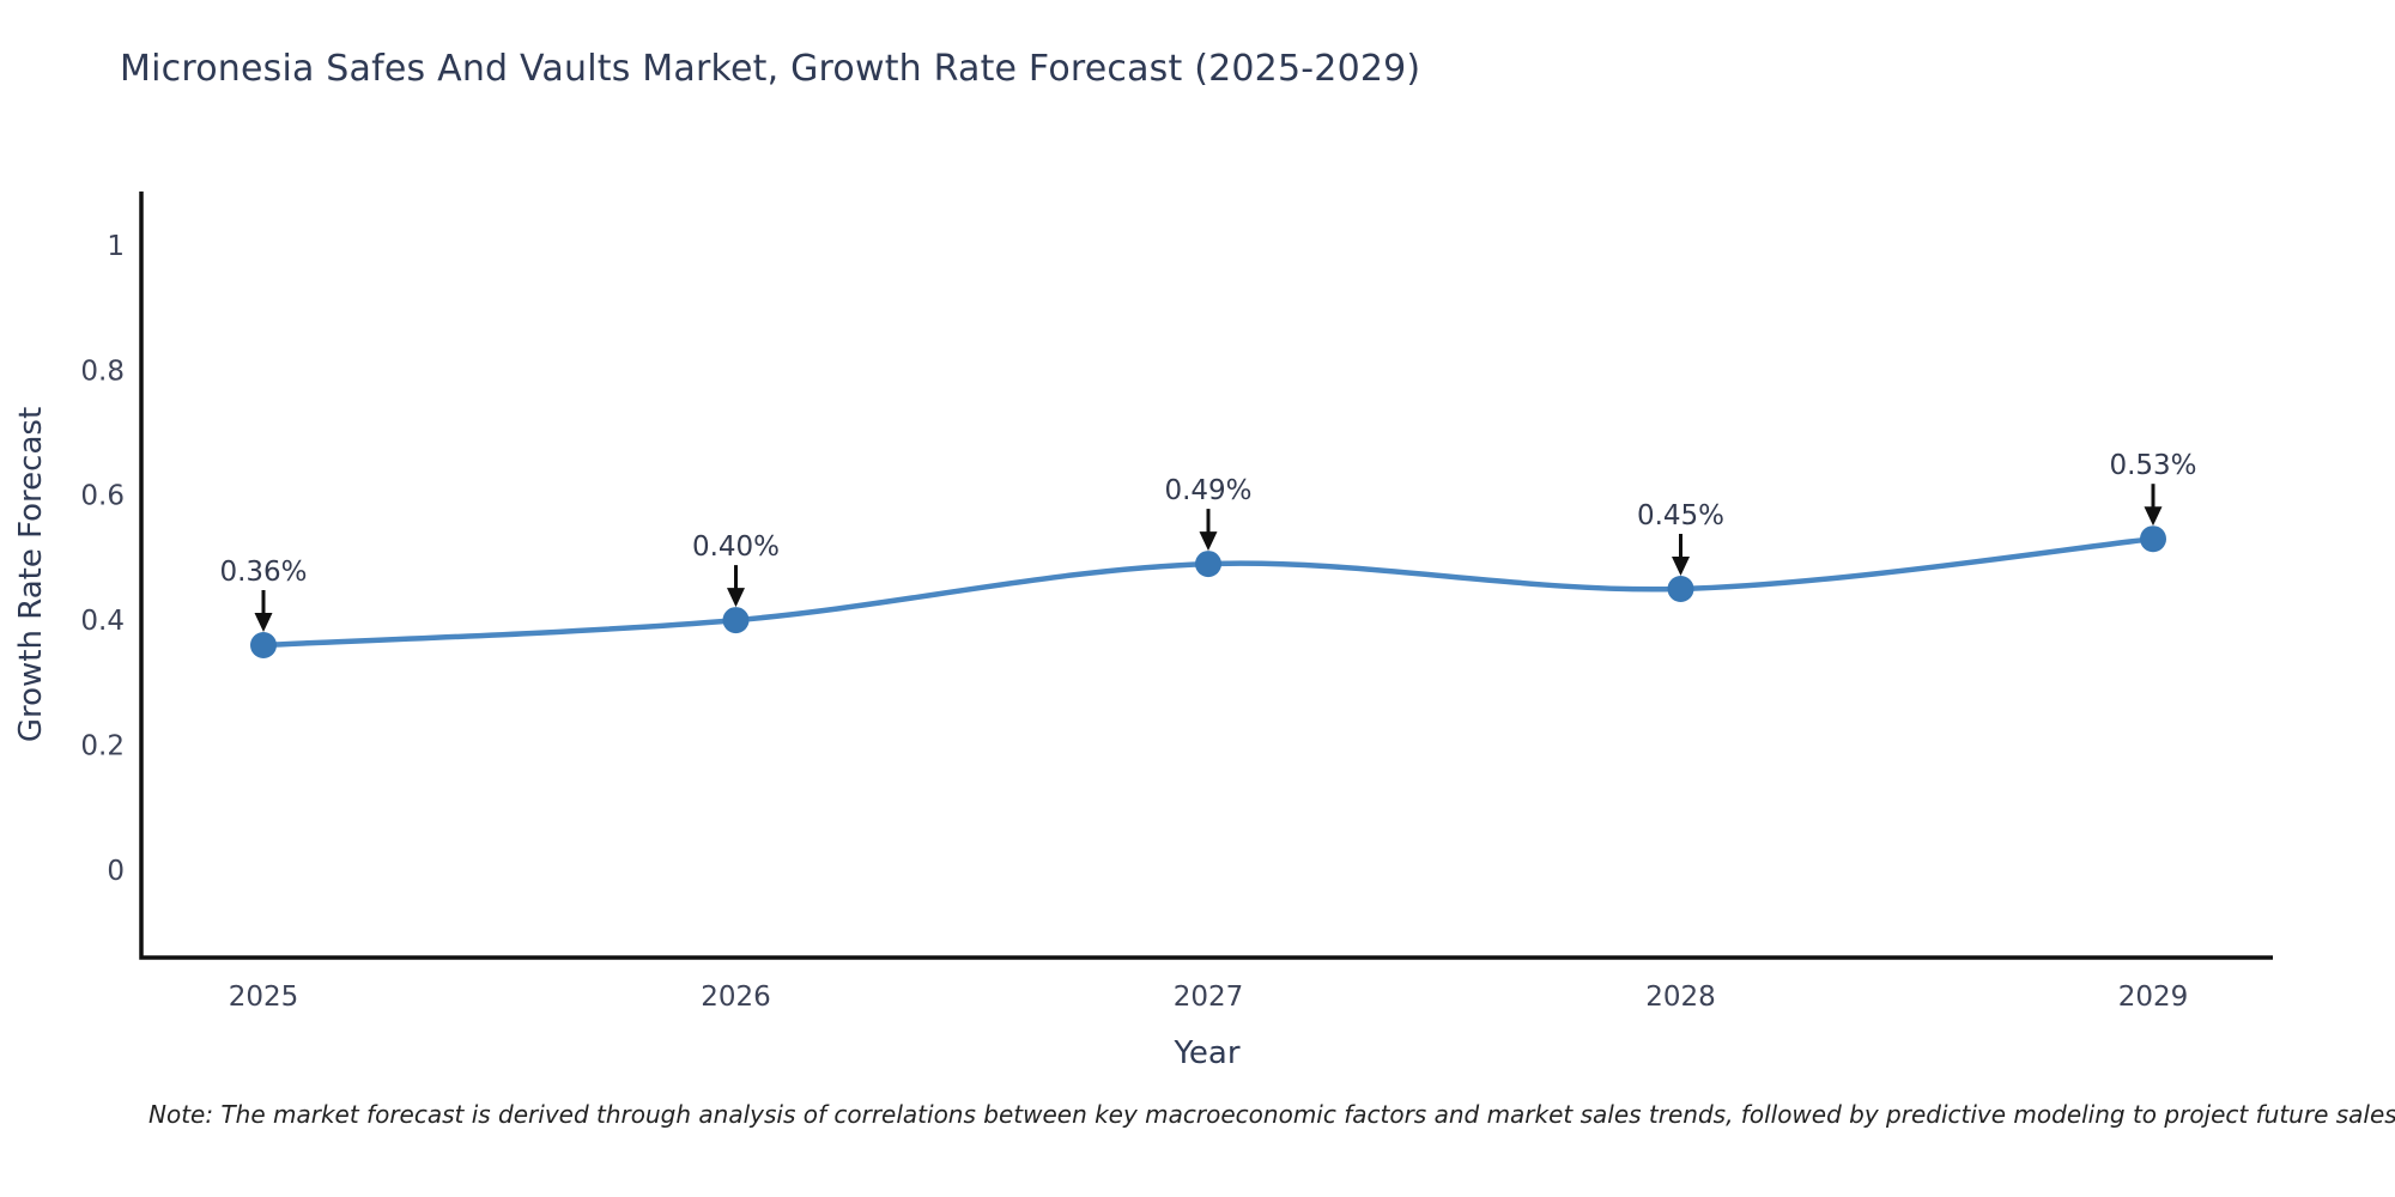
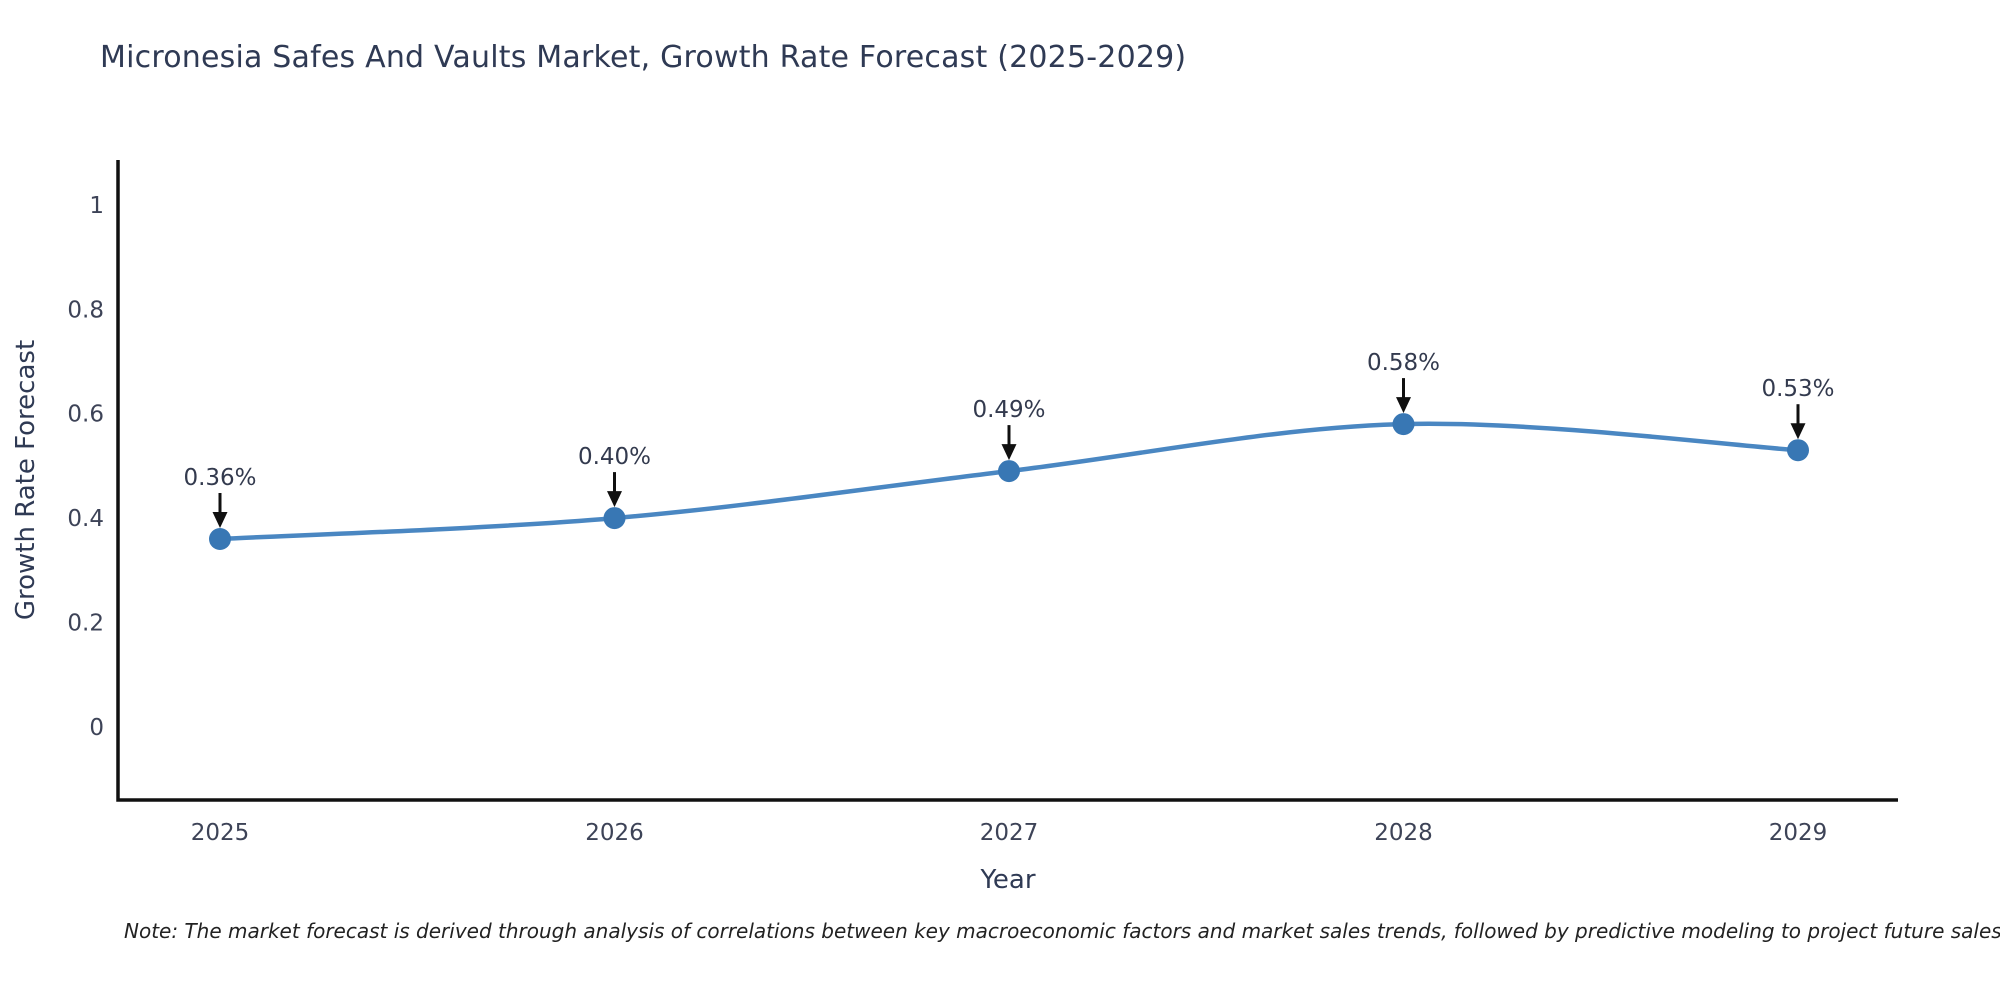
2028: 0.45% -> 0.58%
